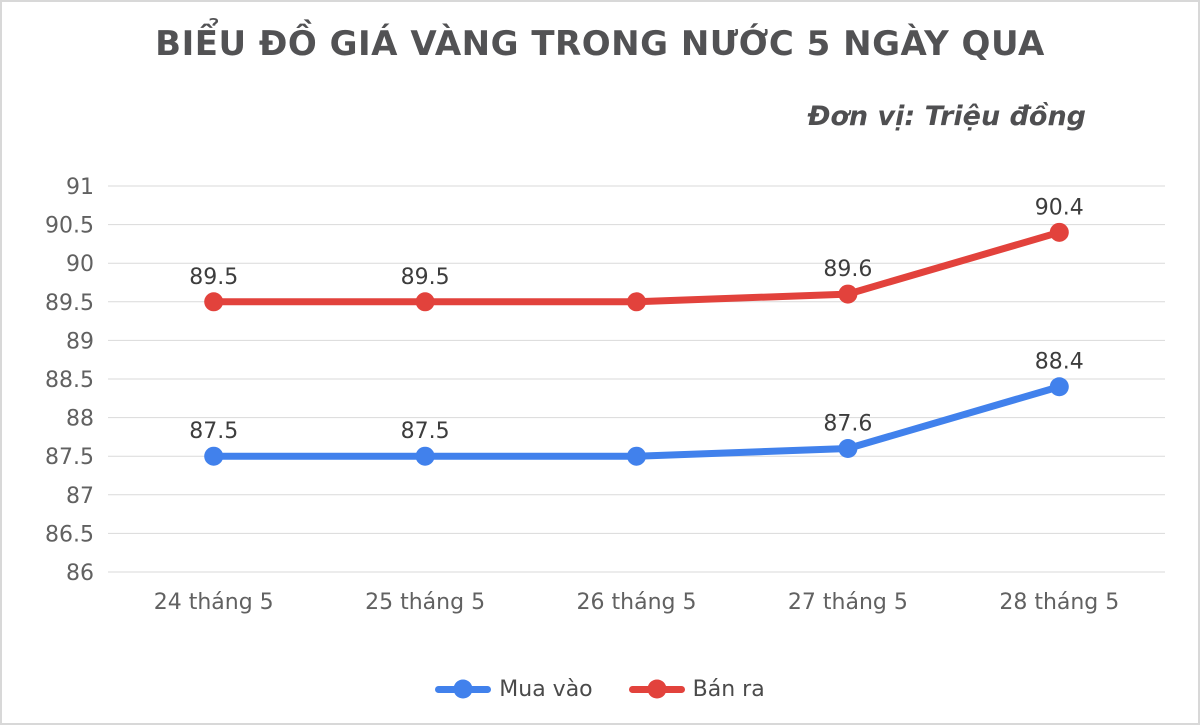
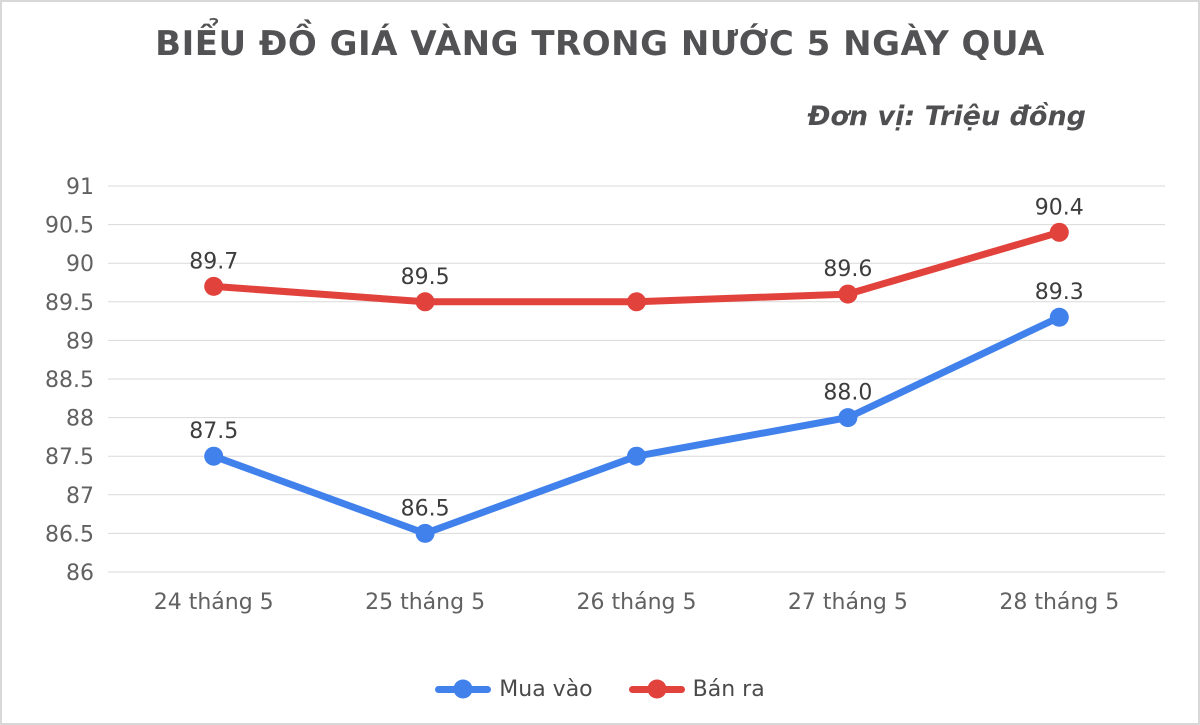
Bán ra/24 tháng 5: 89.5 -> 89.7
Mua vào/25 tháng 5: 87.5 -> 86.5
Mua vào/27 tháng 5: 87.6 -> 88.0
Mua vào/28 tháng 5: 88.4 -> 89.3
